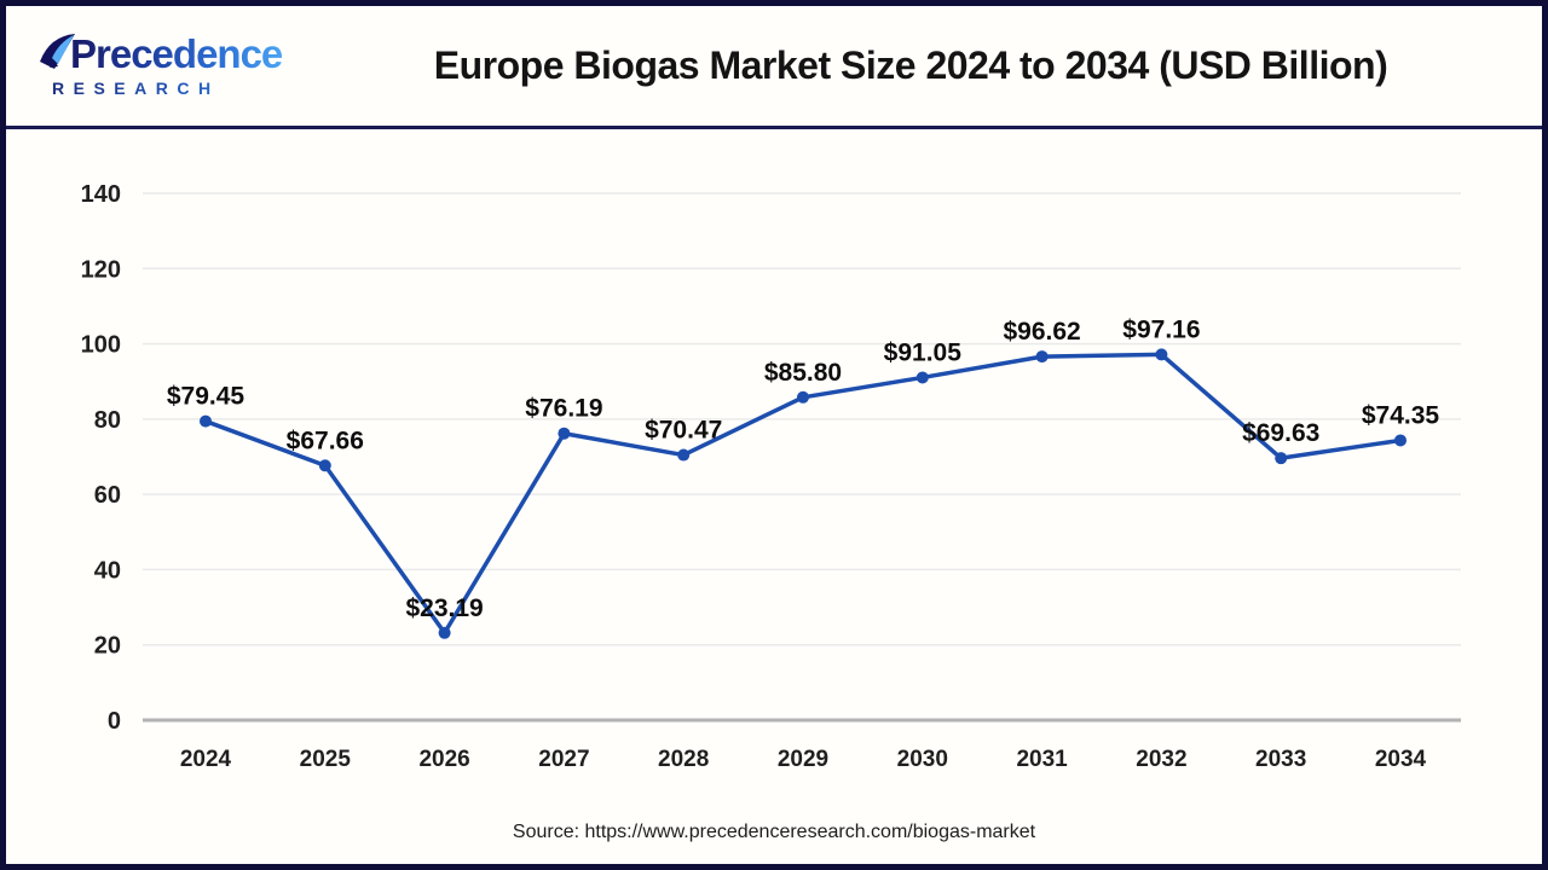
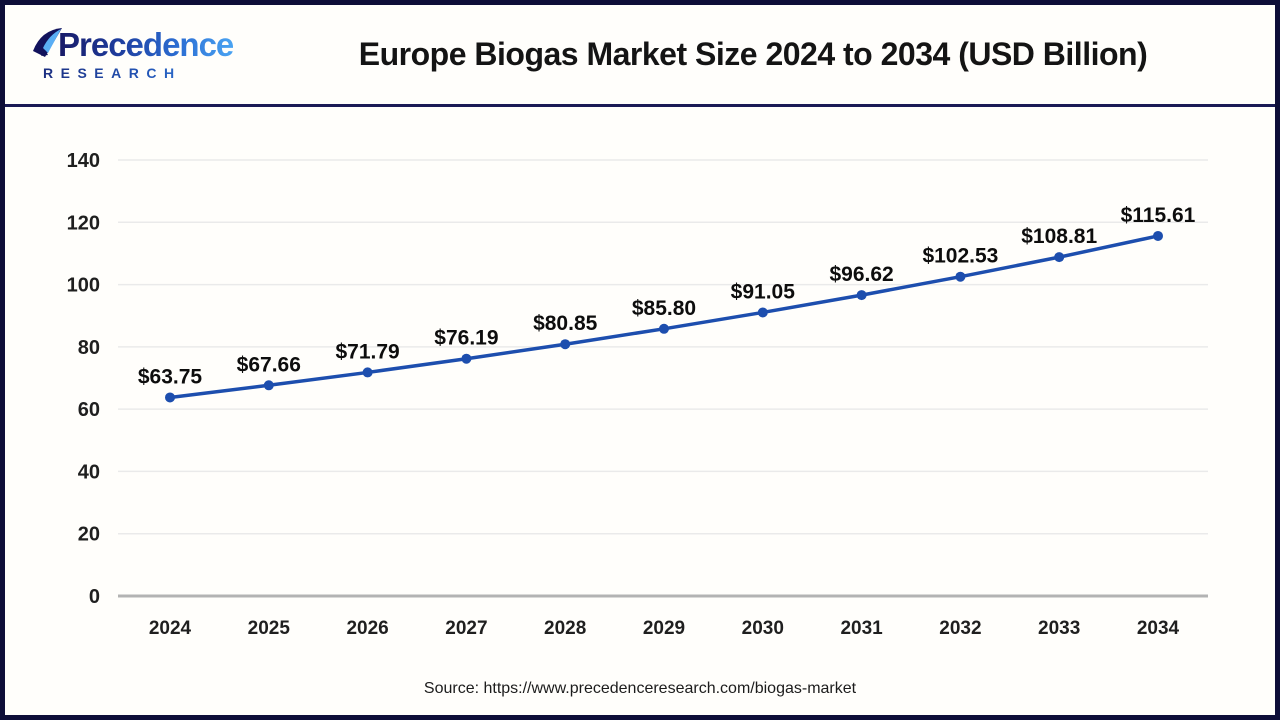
2024: $79.45 -> $63.75
2026: $23.19 -> $71.79
2028: $70.47 -> $80.85
2032: $97.16 -> $102.53
2033: $69.63 -> $108.81
2034: $74.35 -> $115.61
